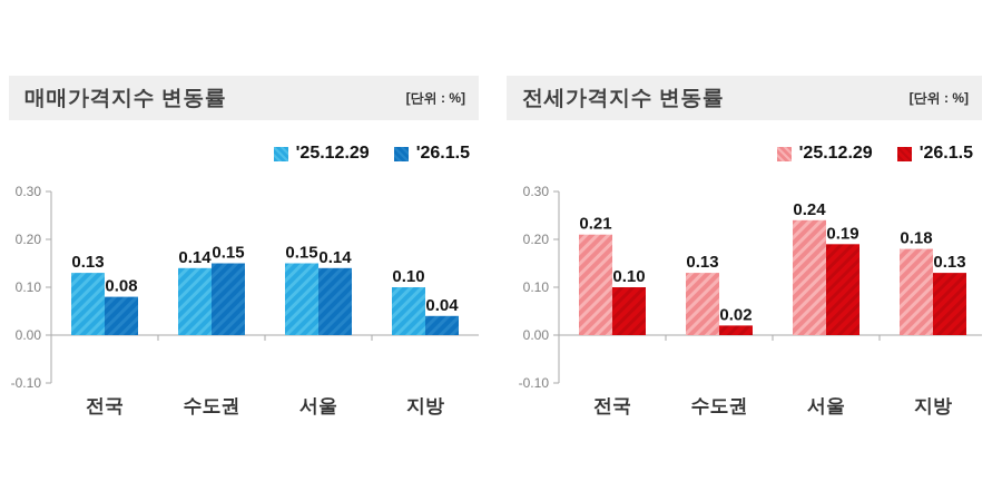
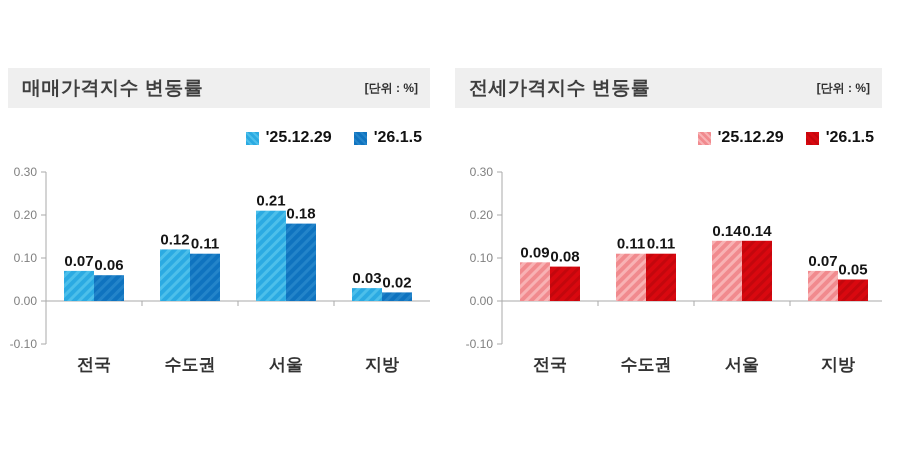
매매가격지수 변동률/'25.12.29/전국: 0.13 -> 0.07
매매가격지수 변동률/'26.1.5/전국: 0.08 -> 0.06
매매가격지수 변동률/'25.12.29/수도권: 0.14 -> 0.12
매매가격지수 변동률/'26.1.5/수도권: 0.15 -> 0.11
매매가격지수 변동률/'25.12.29/서울: 0.15 -> 0.21
매매가격지수 변동률/'26.1.5/서울: 0.14 -> 0.18
매매가격지수 변동률/'25.12.29/지방: 0.10 -> 0.03
매매가격지수 변동률/'26.1.5/지방: 0.04 -> 0.02
전세가격지수 변동률/'25.12.29/전국: 0.21 -> 0.09
전세가격지수 변동률/'26.1.5/전국: 0.10 -> 0.08
전세가격지수 변동률/'25.12.29/수도권: 0.13 -> 0.11
전세가격지수 변동률/'26.1.5/수도권: 0.02 -> 0.11
전세가격지수 변동률/'25.12.29/서울: 0.24 -> 0.14
전세가격지수 변동률/'26.1.5/서울: 0.19 -> 0.14
전세가격지수 변동률/'25.12.29/지방: 0.18 -> 0.07
전세가격지수 변동률/'26.1.5/지방: 0.13 -> 0.05
